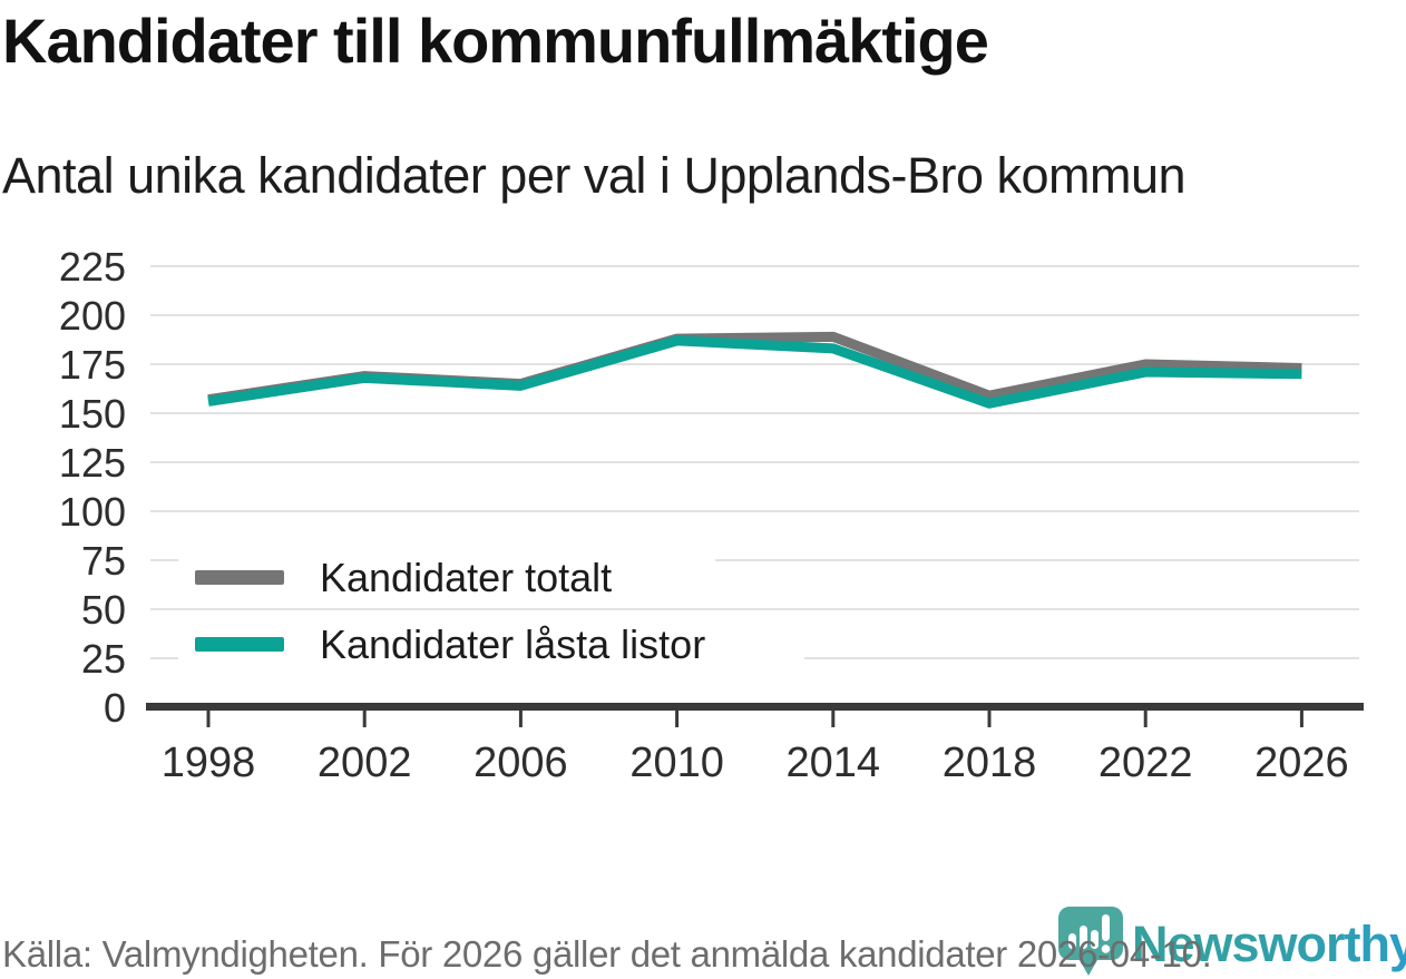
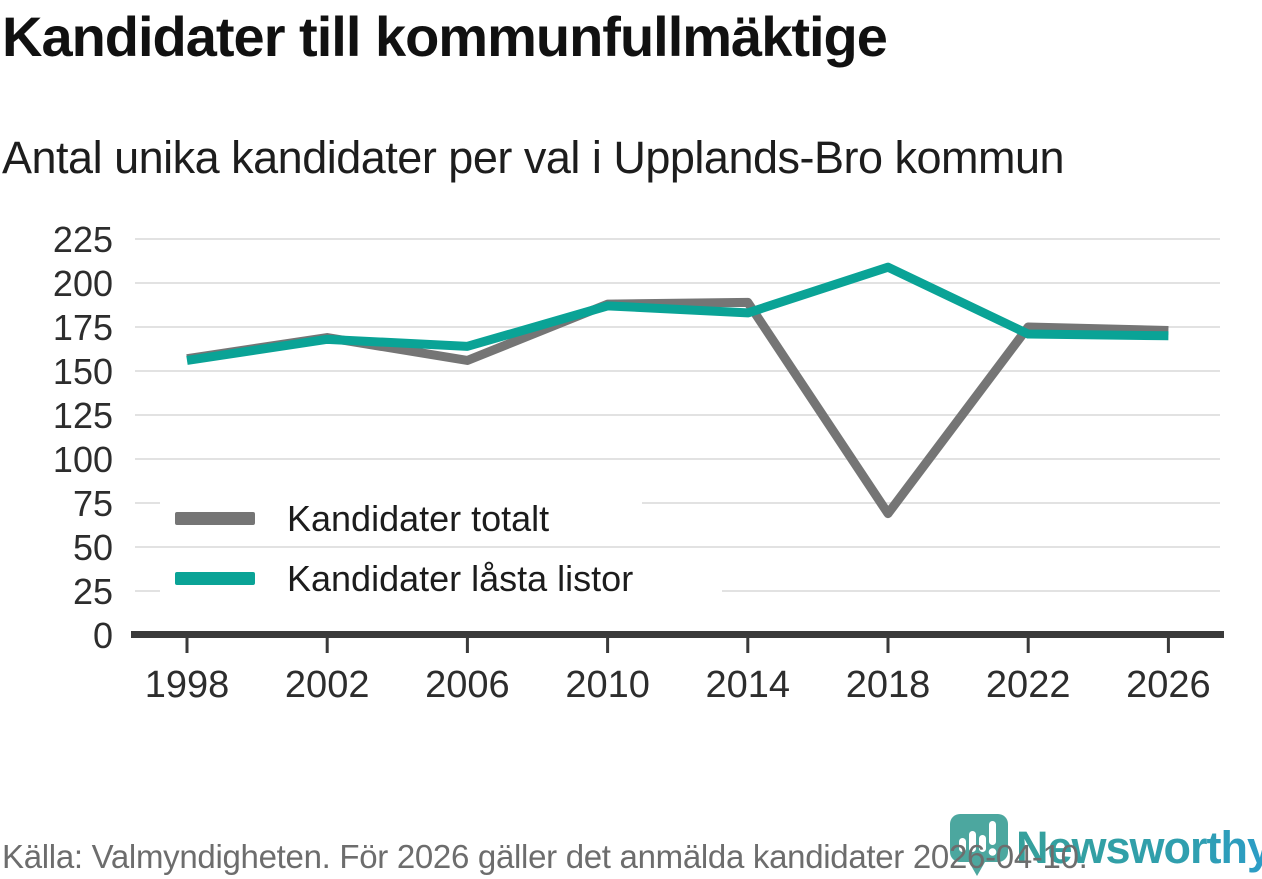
Kandidater totalt/2006: 165 -> 156
Kandidater totalt/2018: 159 -> 69
Kandidater låsta listor/2018: 155 -> 209
